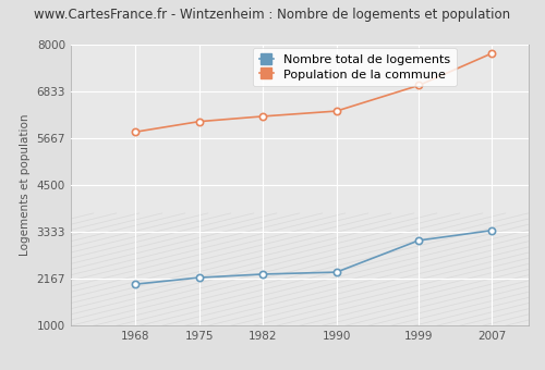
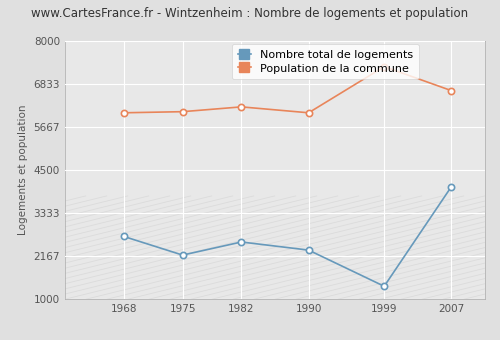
Nombre total de logements/1968: 2030 -> 2700
Population de la commune/1968: 5820 -> 6050
Nombre total de logements/1982: 2280 -> 2550
Population de la commune/1990: 6340 -> 6050
Nombre total de logements/1999: 3120 -> 1350
Population de la commune/1999: 6980 -> 7300
Nombre total de logements/2007: 3370 -> 4050
Population de la commune/2007: 7780 -> 6650
